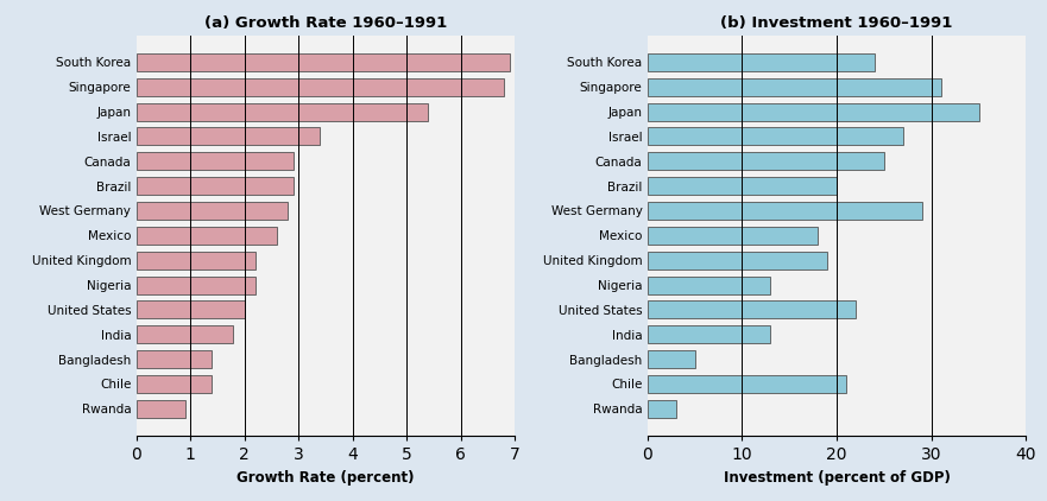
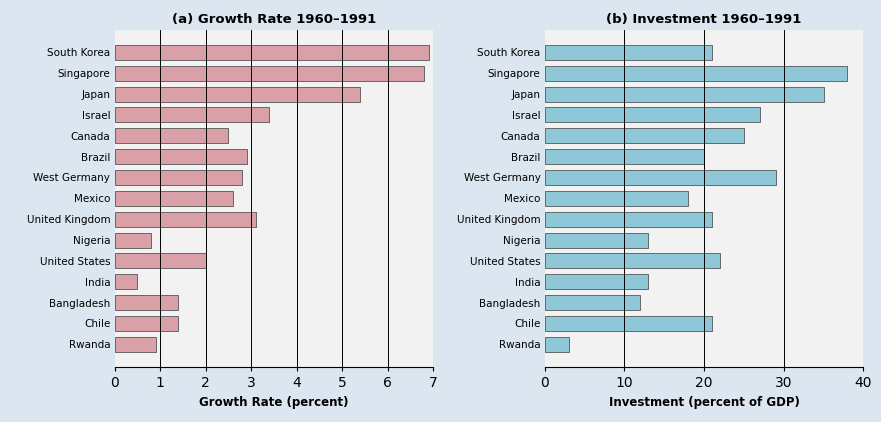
(a) Growth Rate 1960–1991/Canada: 2.9 -> 2.5
(a) Growth Rate 1960–1991/United Kingdom: 2.2 -> 3.1
(a) Growth Rate 1960–1991/Nigeria: 2.2 -> 0.8
(a) Growth Rate 1960–1991/India: 1.8 -> 0.5
(b) Investment 1960–1991/South Korea: 24 -> 21
(b) Investment 1960–1991/Singapore: 31 -> 38
(b) Investment 1960–1991/United Kingdom: 19 -> 21
(b) Investment 1960–1991/Bangladesh: 5 -> 12
